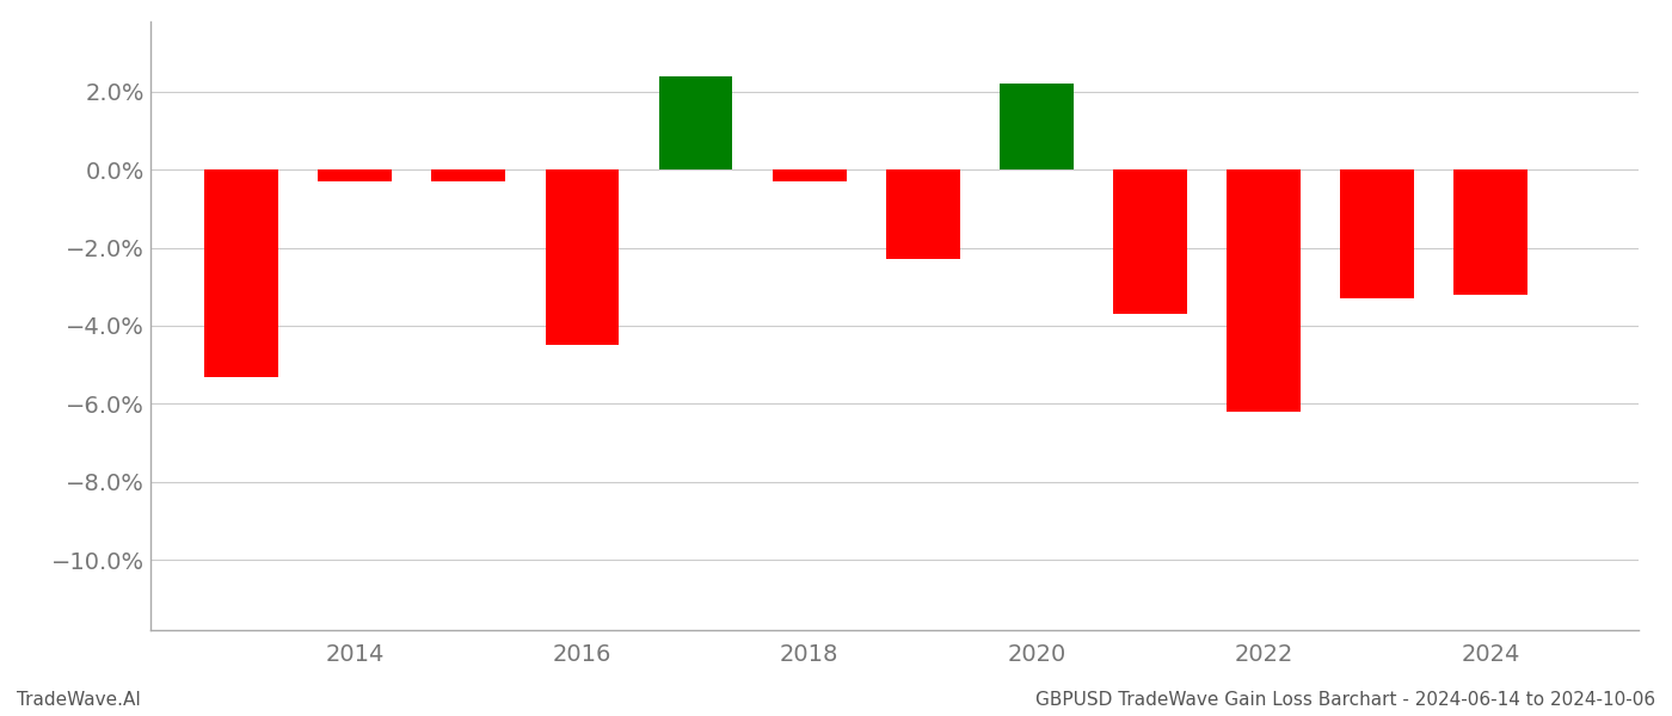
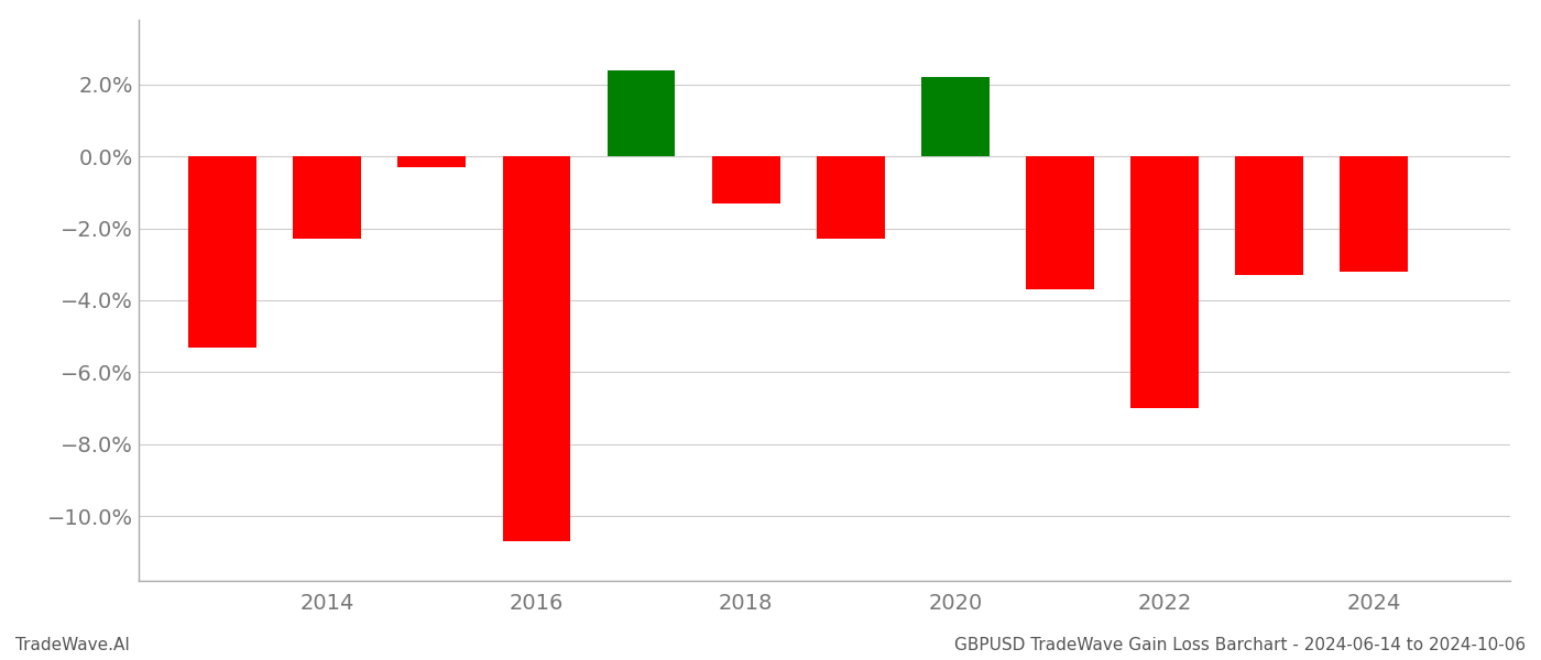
2014: -0.3% -> -2.3%
2016: -4.5% -> -10.7%
2018: -0.3% -> -1.3%
2022: -6.2% -> -7.0%
